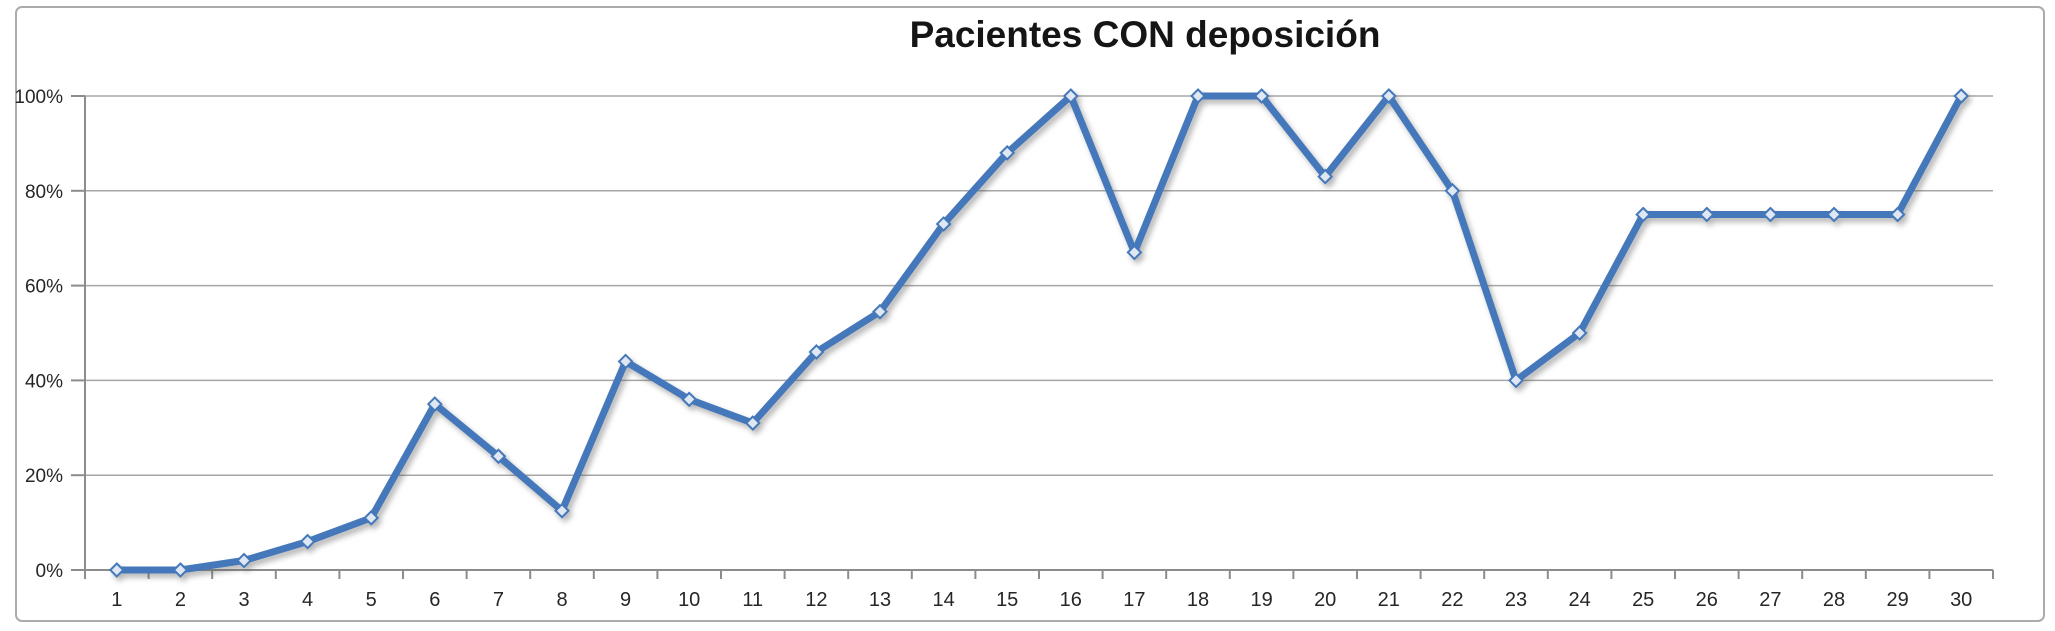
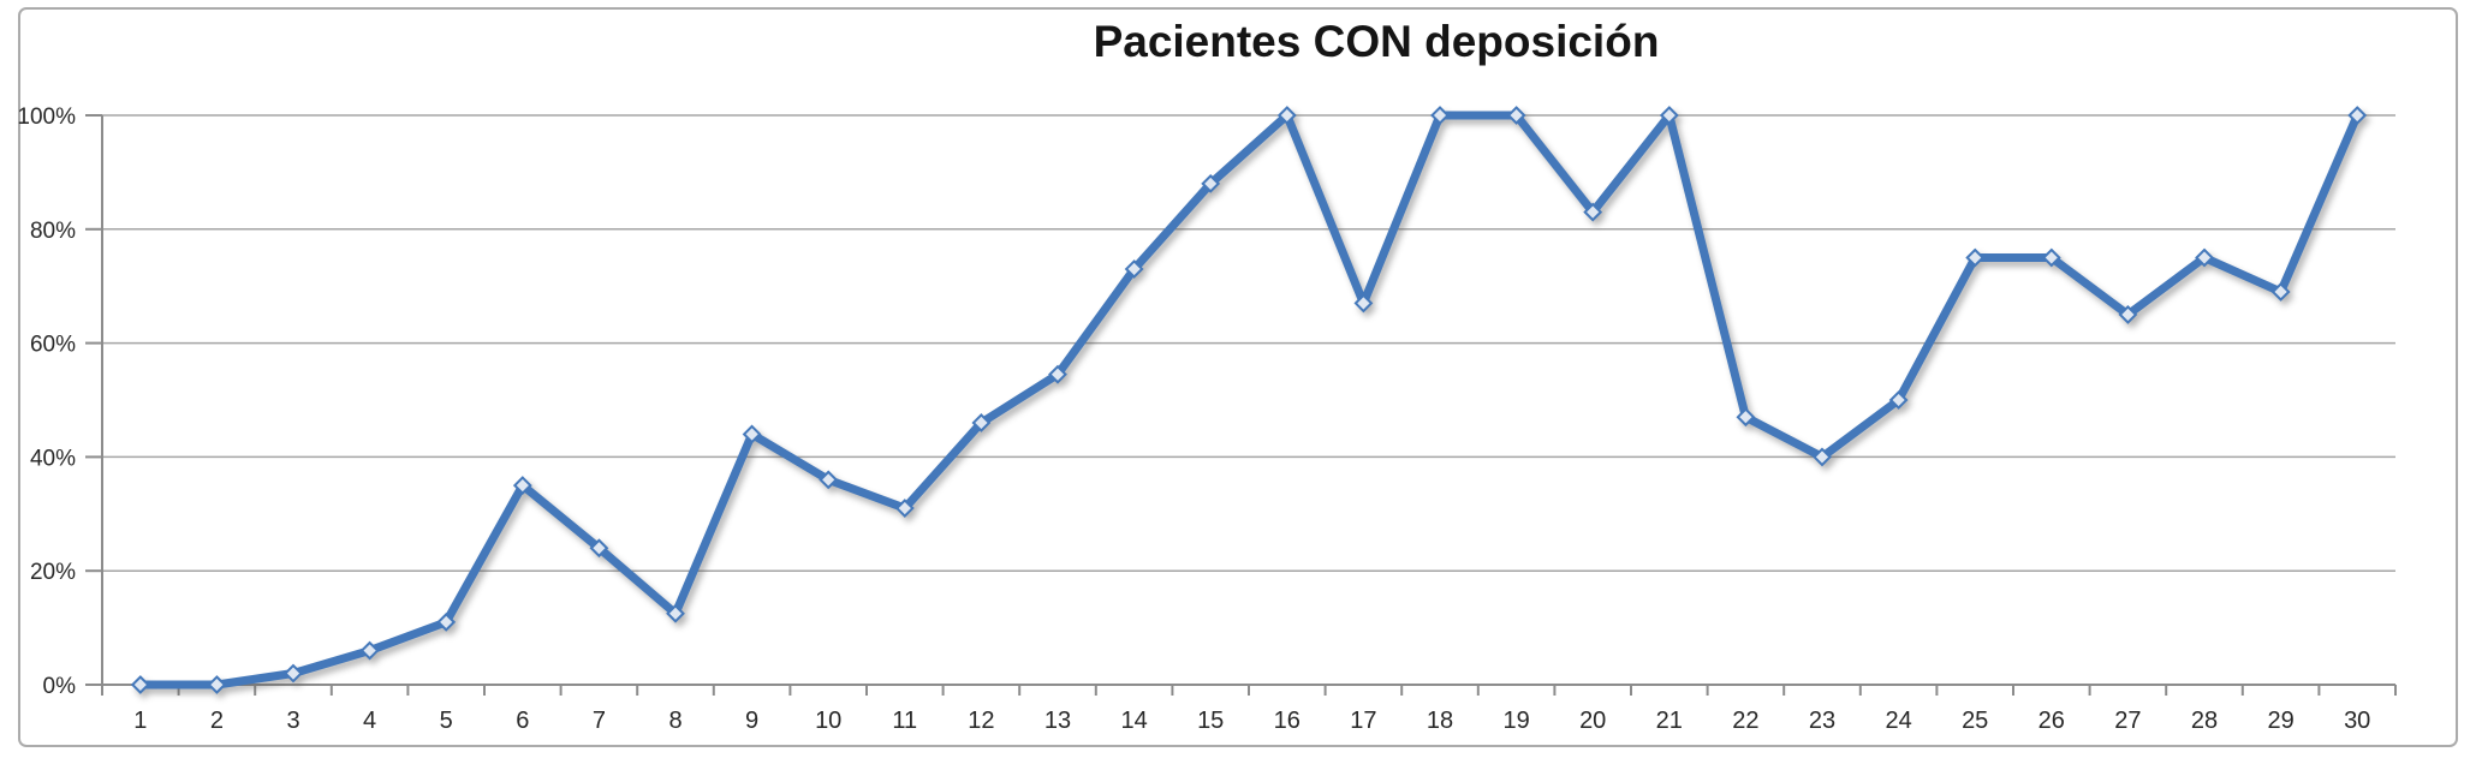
22: 80% -> 47%
27: 75% -> 65%
29: 75% -> 69%
